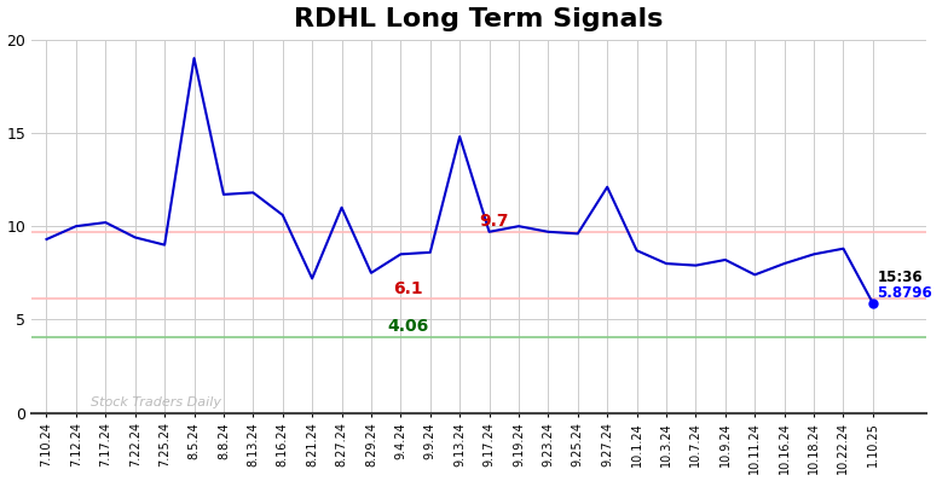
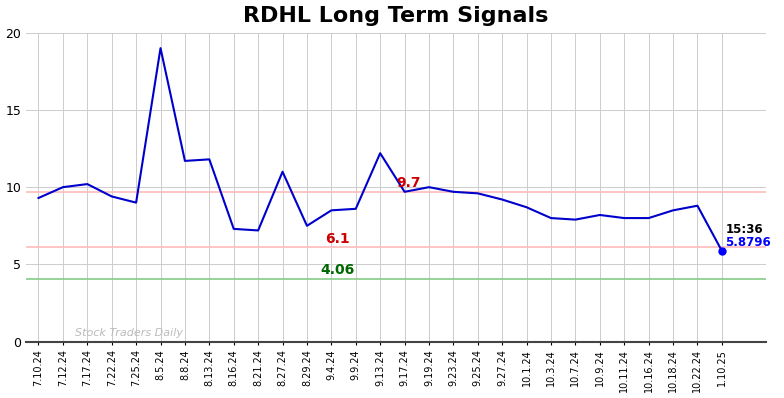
8.16.24: 10.6 -> 7.3
9.13.24: 14.8 -> 12.2
9.27.24: 12.1 -> 9.2
10.11.24: 7.4 -> 8.0
